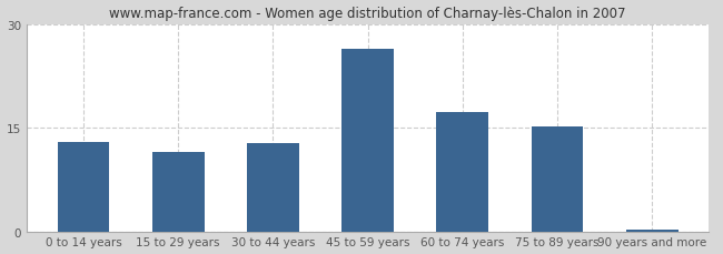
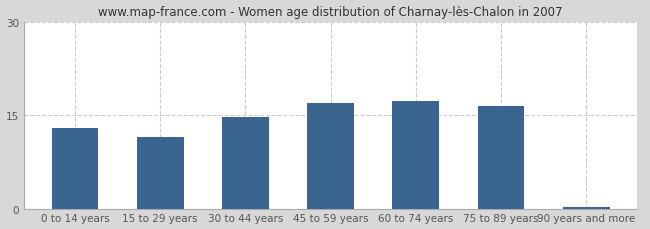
30 to 44 years: 12.8 -> 14.7
45 to 59 years: 26.4 -> 17.0
75 to 89 years: 15.2 -> 16.5
